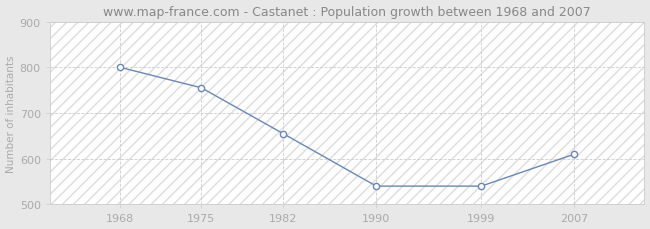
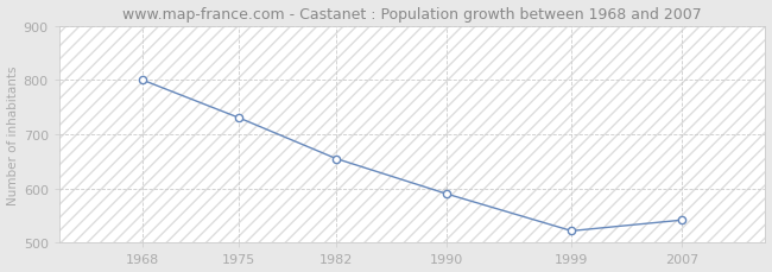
1975: 755 -> 730
1990: 540 -> 590
1999: 540 -> 522
2007: 610 -> 542
